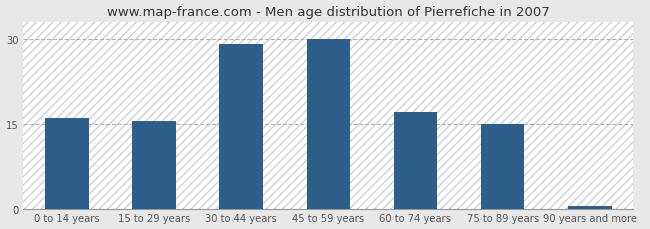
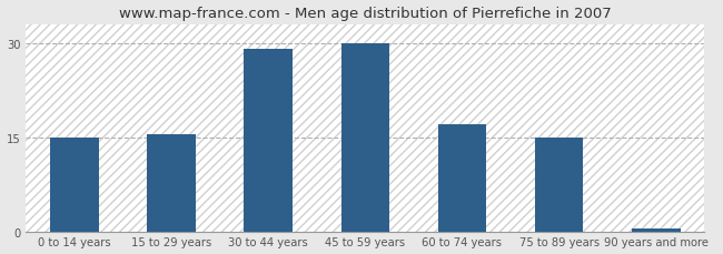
0 to 14 years: 16.0 -> 15.0
